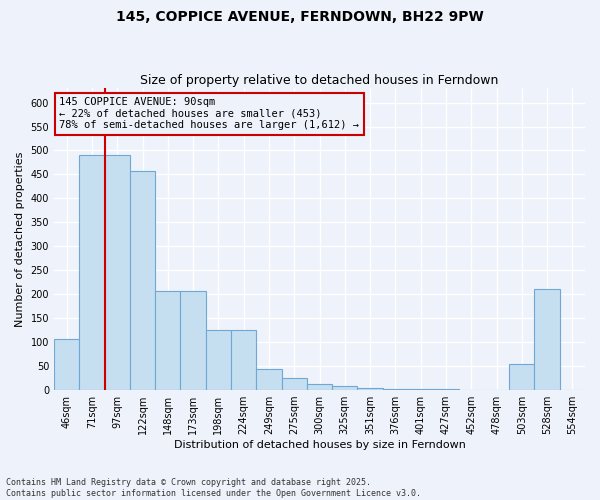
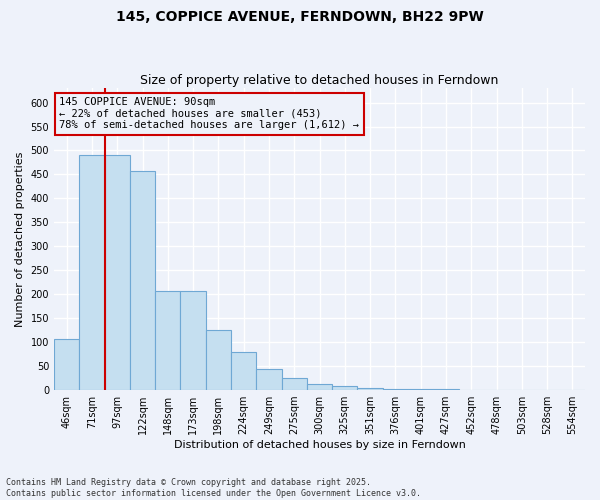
224sqm: 125 -> 80
503sqm: 55 -> 1
528sqm: 210 -> 1
